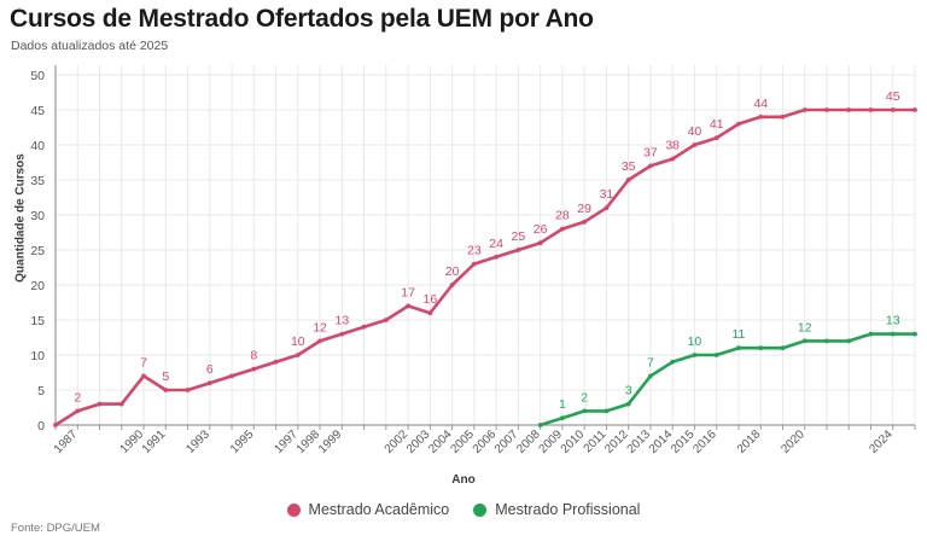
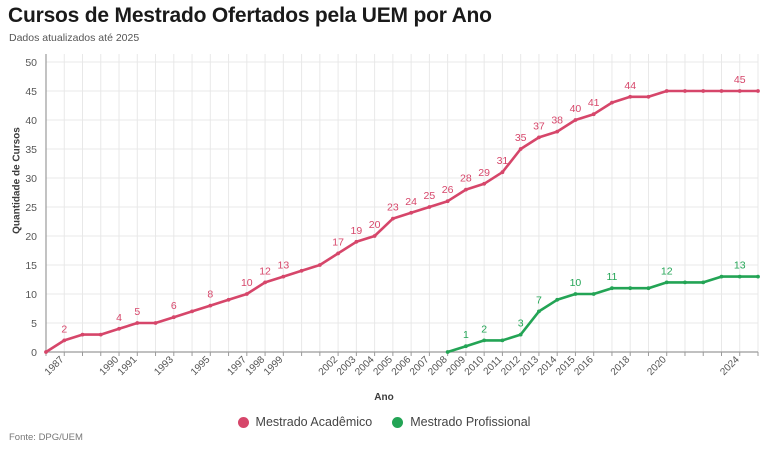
Mestrado Acadêmico/1990: 7 -> 4
Mestrado Acadêmico/2003: 16 -> 19
